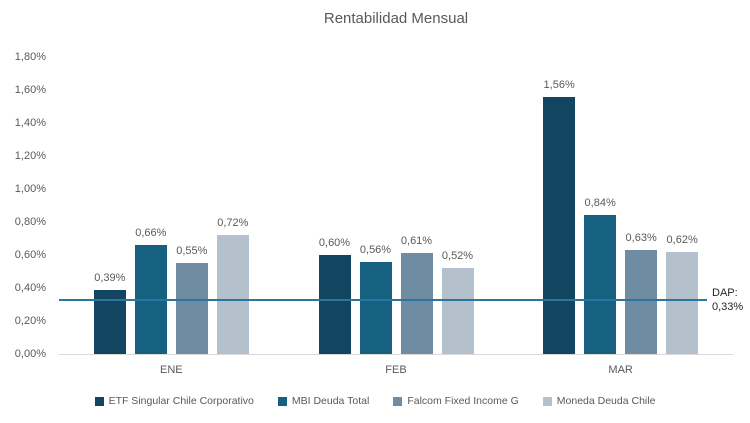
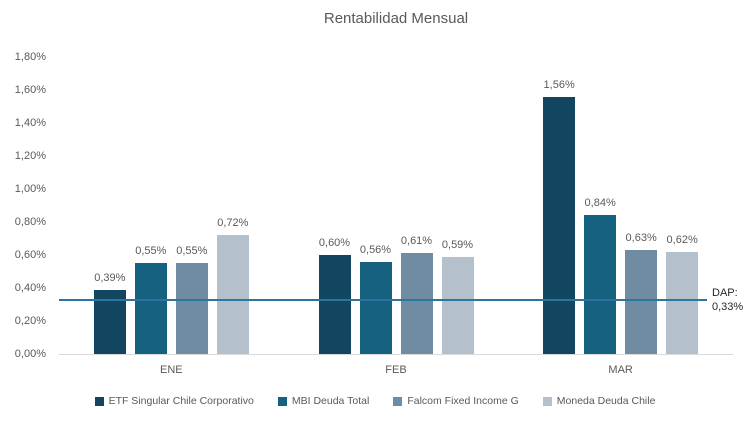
MBI Deuda Total/ENE: 0,66% -> 0,55%
Moneda Deuda Chile/FEB: 0,52% -> 0,59%
